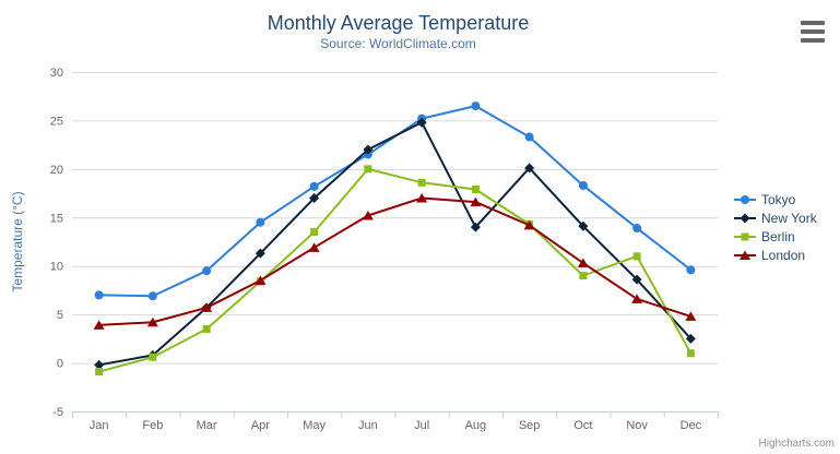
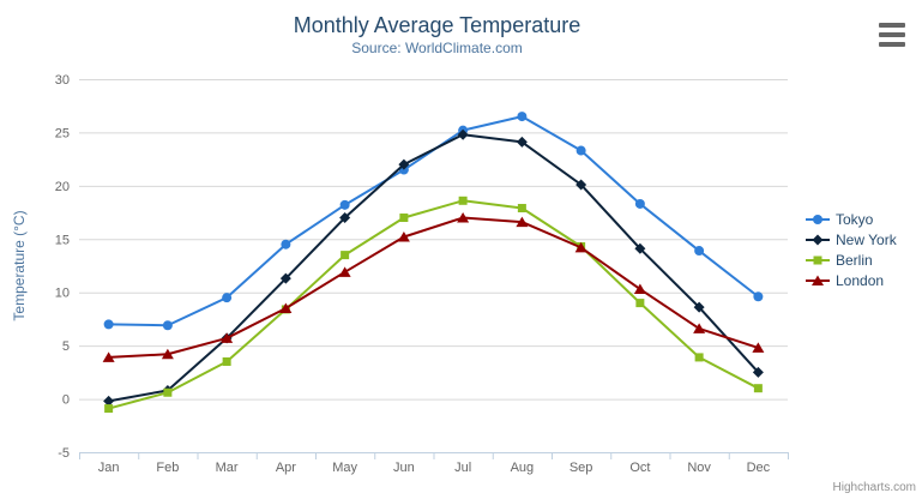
Berlin/Jun: 20 -> 17
New York/Aug: 14 -> 24
Berlin/Nov: 11 -> 4
